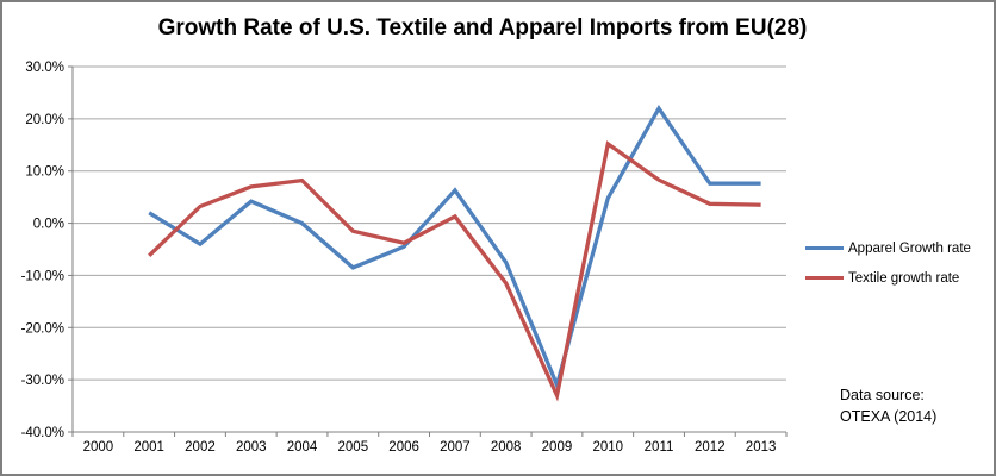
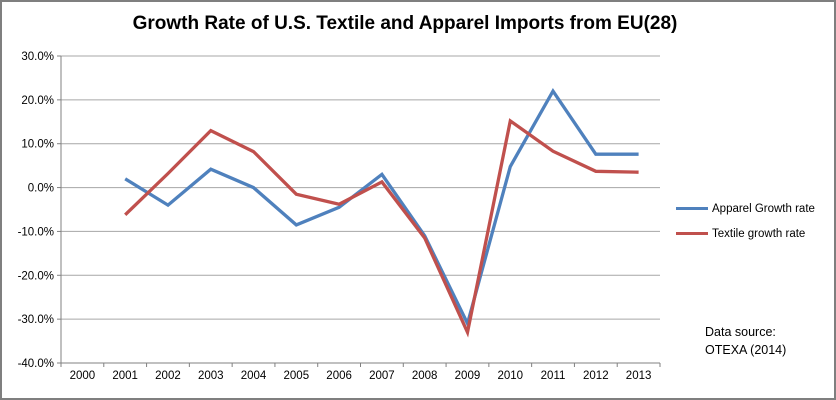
Textile growth rate/2003: 7% -> 13%
Apparel Growth rate/2007: 6% -> 3%
Apparel Growth rate/2008: -8% -> -11%
